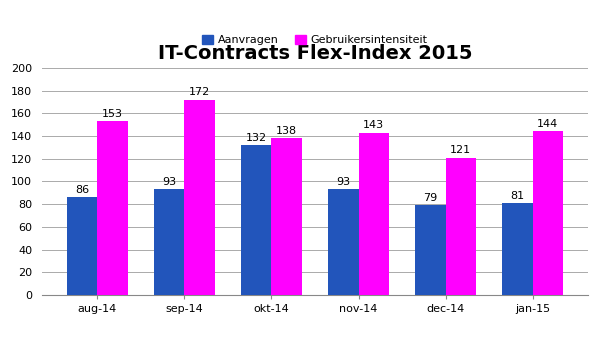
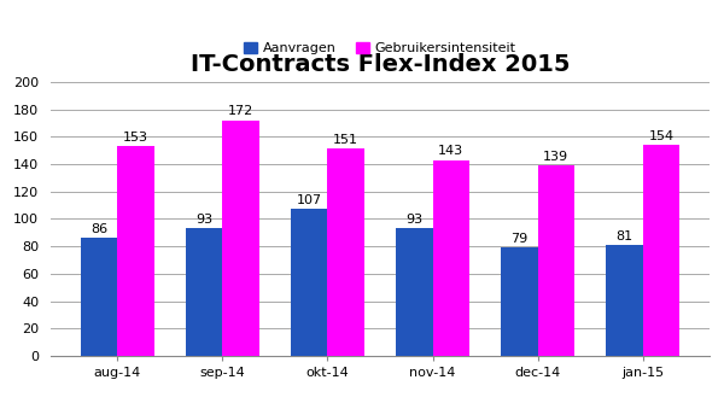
Aanvragen/okt-14: 132 -> 107
Gebruikersintensiteit/okt-14: 138 -> 151
Gebruikersintensiteit/dec-14: 121 -> 139
Gebruikersintensiteit/jan-15: 144 -> 154
